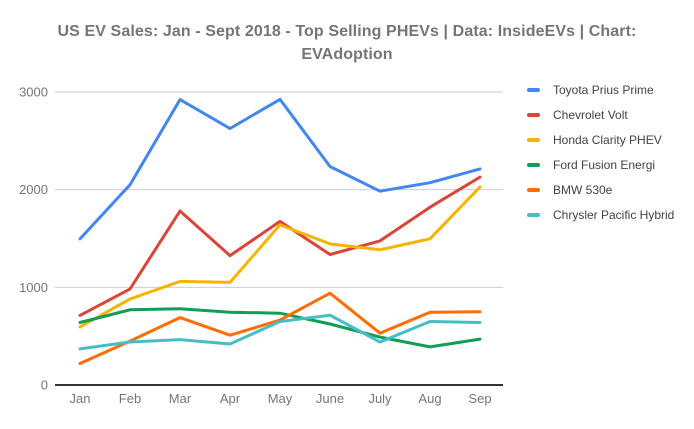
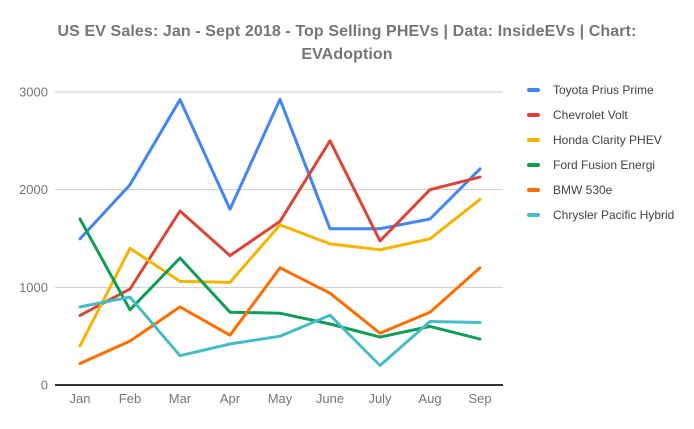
Honda Clarity PHEV/Jan: 600 -> 400
Ford Fusion Energi/Jan: 600 -> 1700
Chrysler Pacific Hybrid/Jan: 400 -> 800
Honda Clarity PHEV/Feb: 900 -> 1400
Chrysler Pacific Hybrid/Feb: 400 -> 900
Ford Fusion Energi/Mar: 800 -> 1300
BMW 530e/Mar: 700 -> 800
Chrysler Pacific Hybrid/Mar: 500 -> 300
Toyota Prius Prime/Apr: 2600 -> 1800
BMW 530e/May: 700 -> 1200
Chrysler Pacific Hybrid/May: 600 -> 500
Toyota Prius Prime/June: 2200 -> 1600
Chevrolet Volt/June: 1300 -> 2500
Toyota Prius Prime/July: 2000 -> 1600
Chrysler Pacific Hybrid/July: 400 -> 200
Toyota Prius Prime/Aug: 2100 -> 1700
Chevrolet Volt/Aug: 1800 -> 2000
Ford Fusion Energi/Aug: 400 -> 600
Honda Clarity PHEV/Sep: 2000 -> 1900
BMW 530e/Sep: 800 -> 1200
